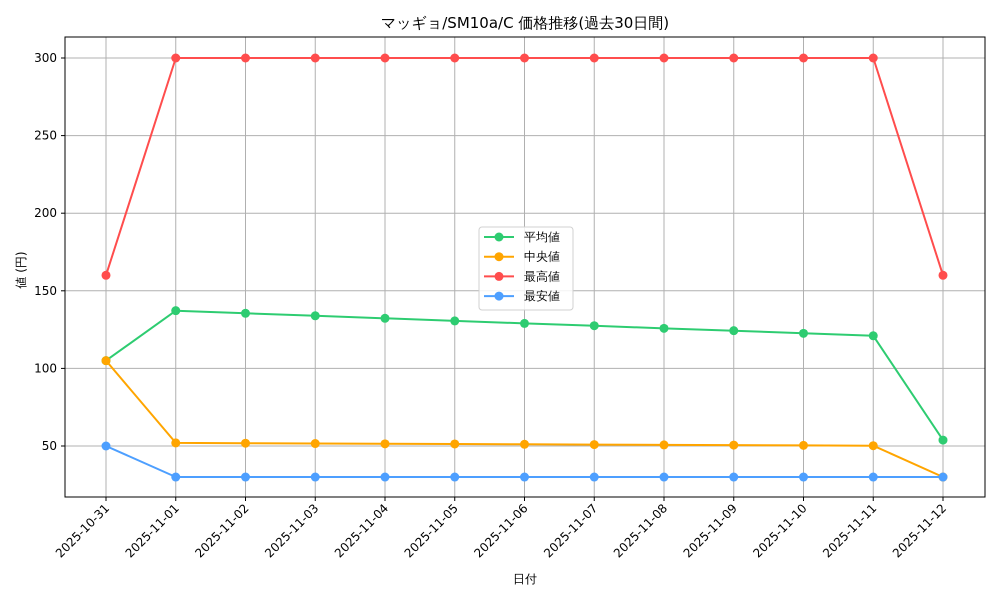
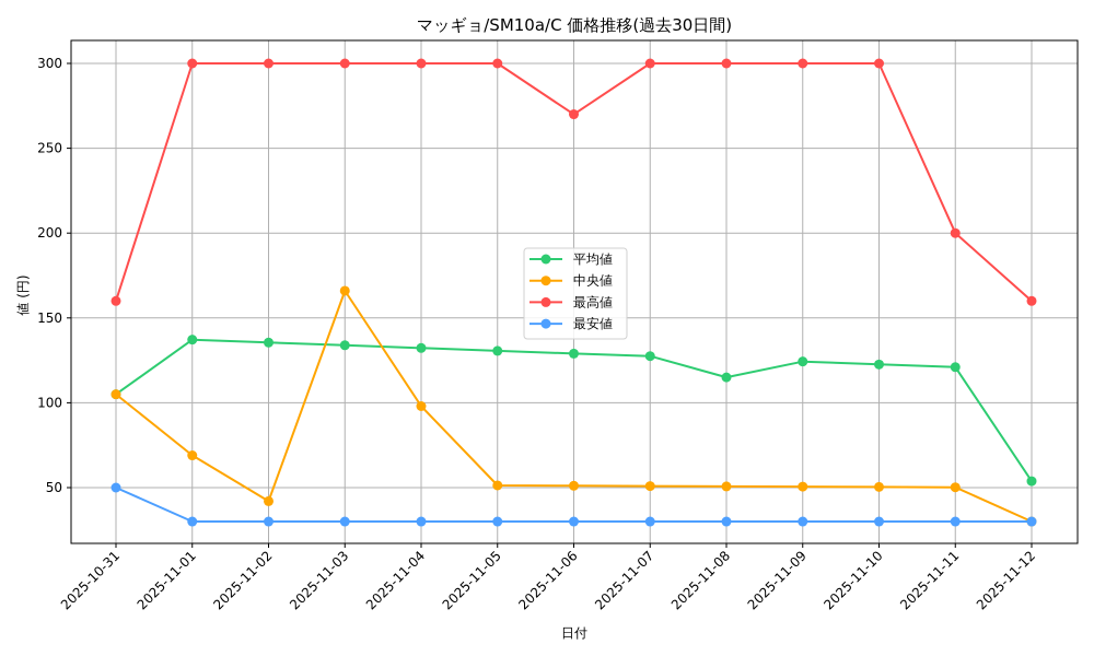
中央値/2025-11-01: 52 -> 69
中央値/2025-11-02: 52 -> 42
中央値/2025-11-03: 52 -> 166
中央値/2025-11-04: 51 -> 98
最高値/2025-11-06: 300 -> 270
平均値/2025-11-08: 126 -> 115
最高値/2025-11-11: 300 -> 200
